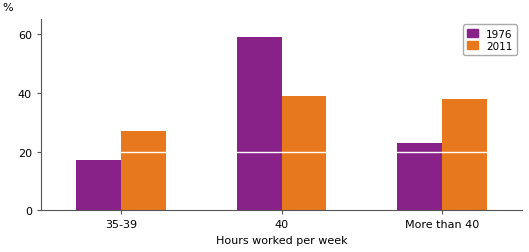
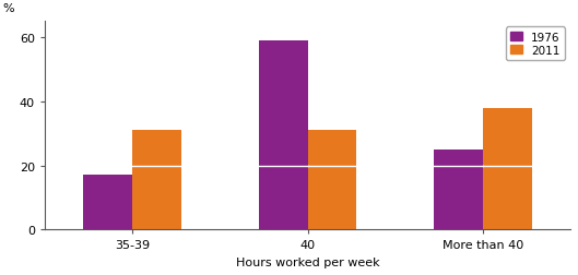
2011/35-39: 27 -> 31
2011/40: 39 -> 31
1976/More than 40: 23 -> 25
